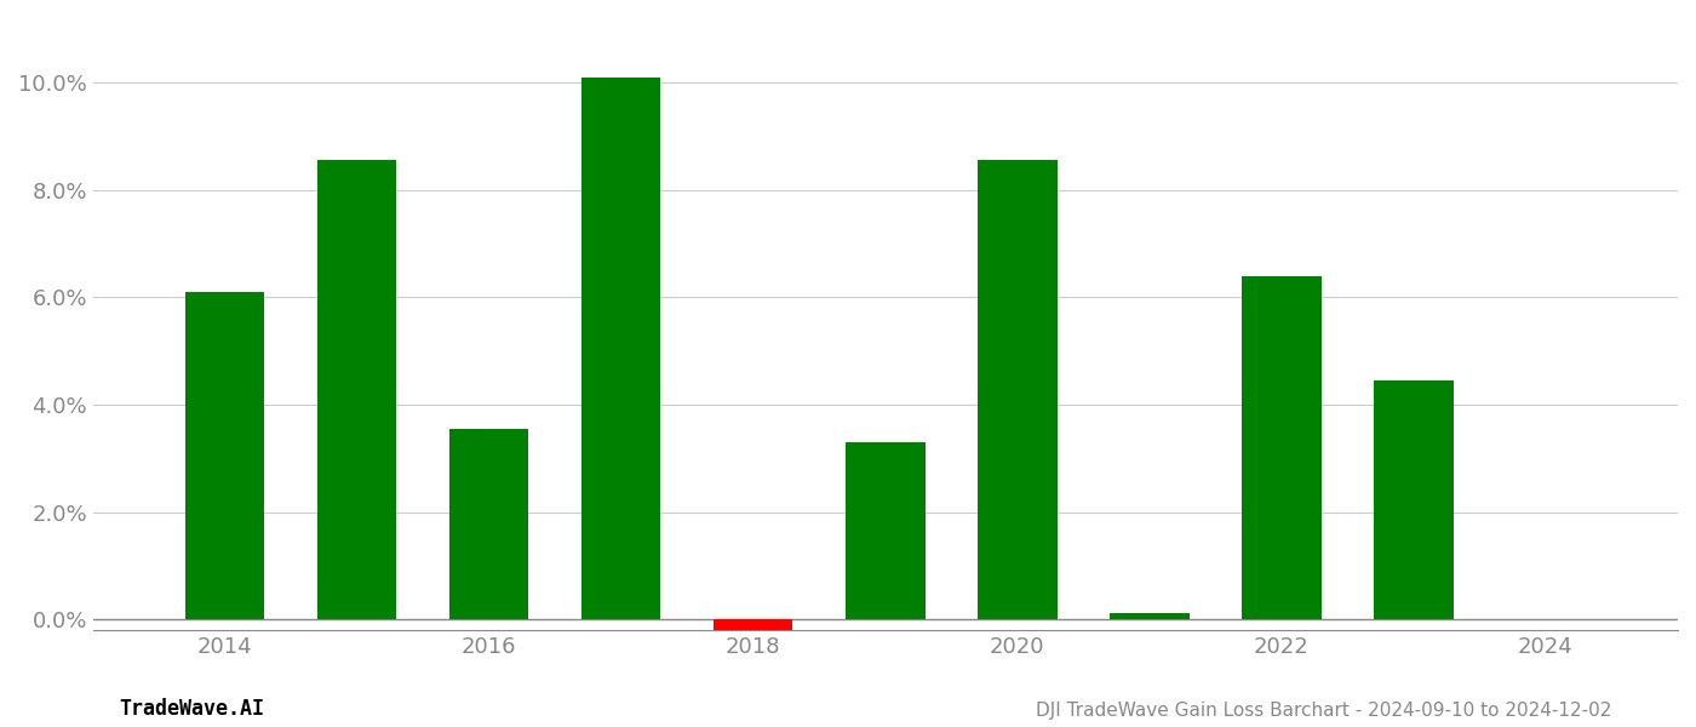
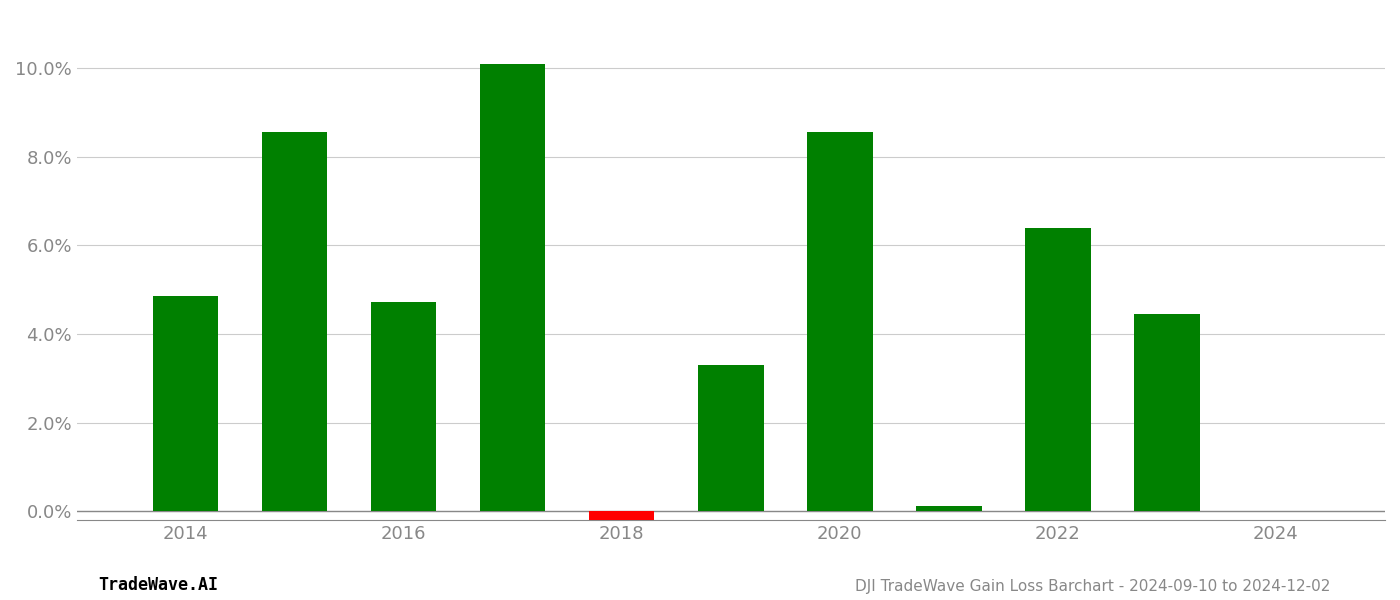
2014: 6.10% -> 4.85%
2016: 3.55% -> 4.72%
